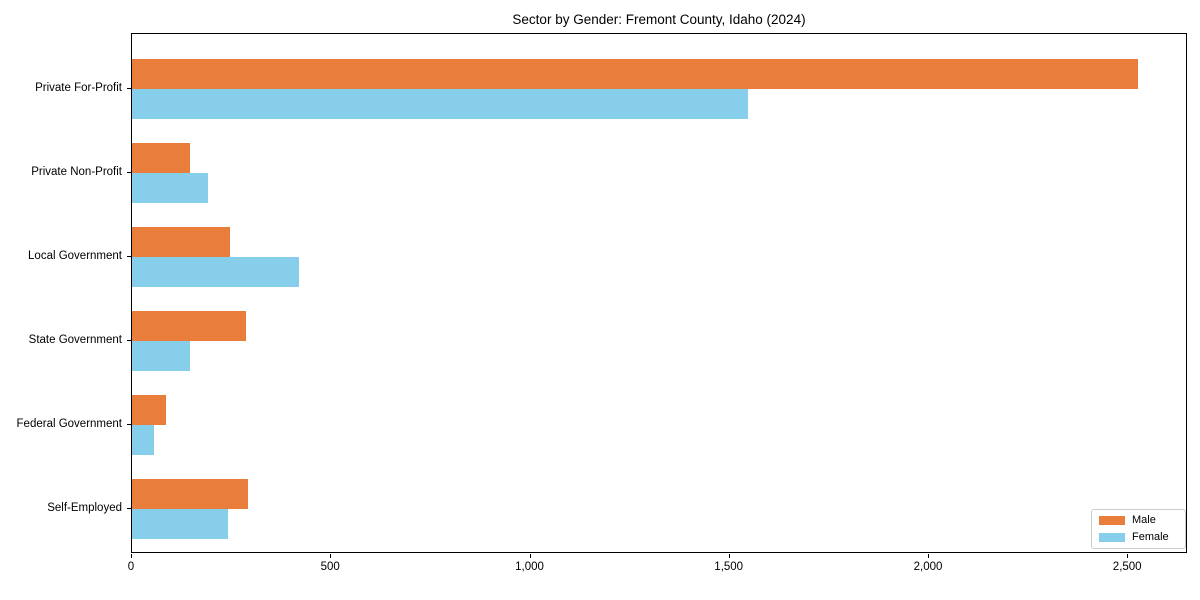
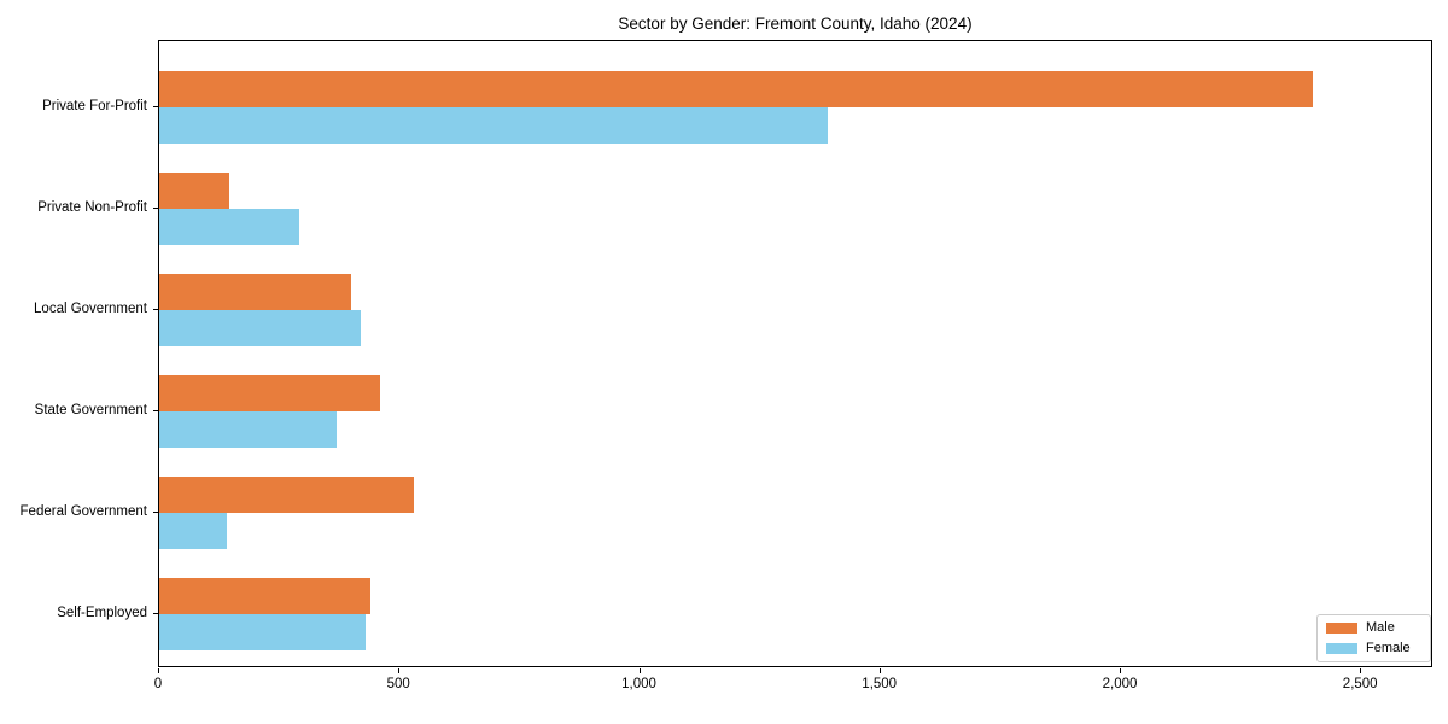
Male/Private For-Profit: 2520 -> 2400
Female/Private For-Profit: 1540 -> 1390
Female/Private Non-Profit: 190 -> 290
Male/Local Government: 240 -> 400
Male/State Government: 280 -> 460
Female/State Government: 140 -> 370
Male/Federal Government: 80 -> 530
Female/Federal Government: 60 -> 140
Male/Self-Employed: 290 -> 440
Female/Self-Employed: 240 -> 430
